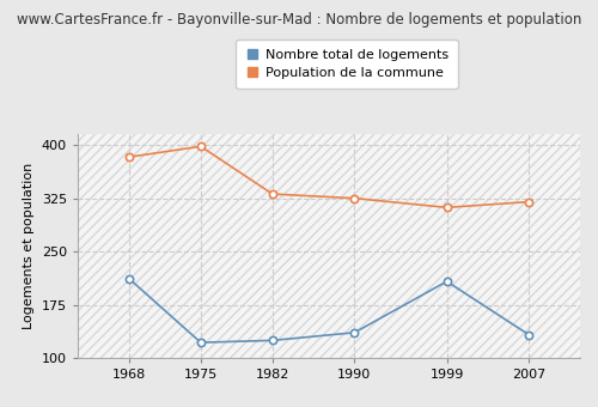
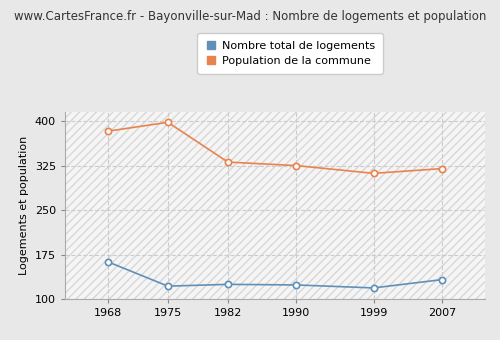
Nombre total de logements/1968: 212 -> 163
Nombre total de logements/1990: 136 -> 124
Nombre total de logements/1999: 208 -> 119
